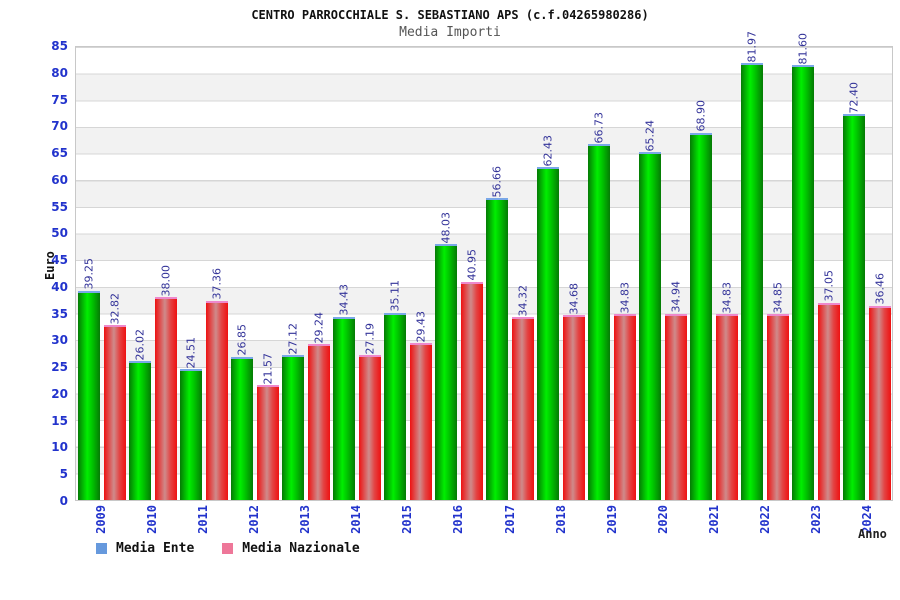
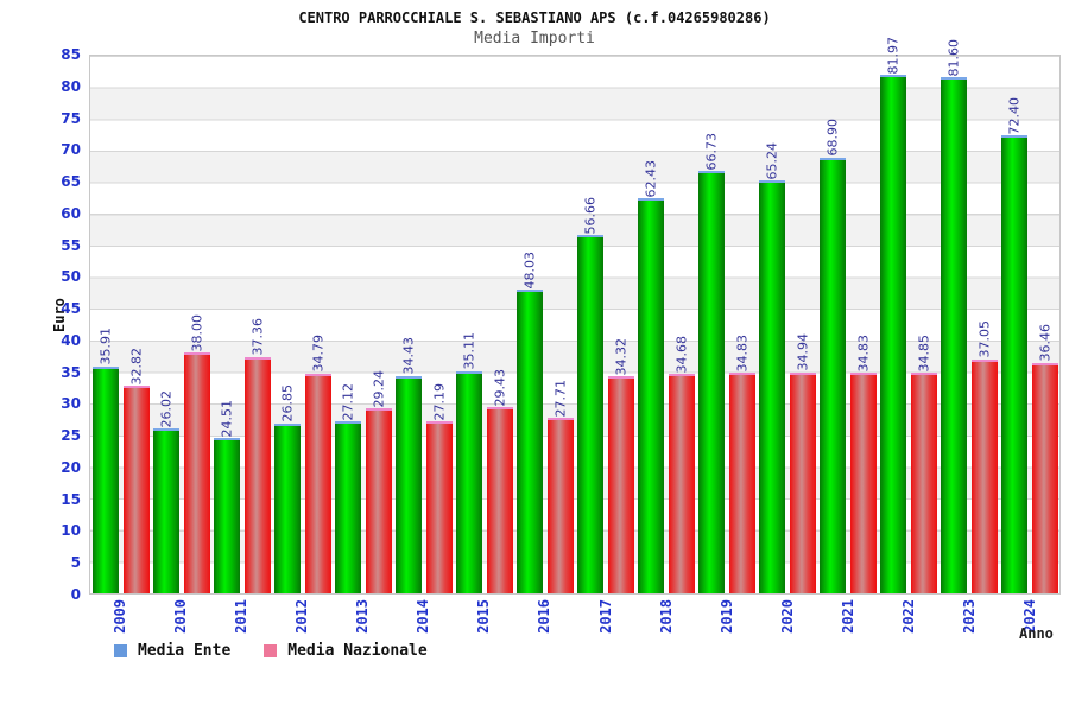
Media Ente/2009: 39.25 -> 35.91
Media Nazionale/2012: 21.57 -> 34.79
Media Nazionale/2016: 40.95 -> 27.71
